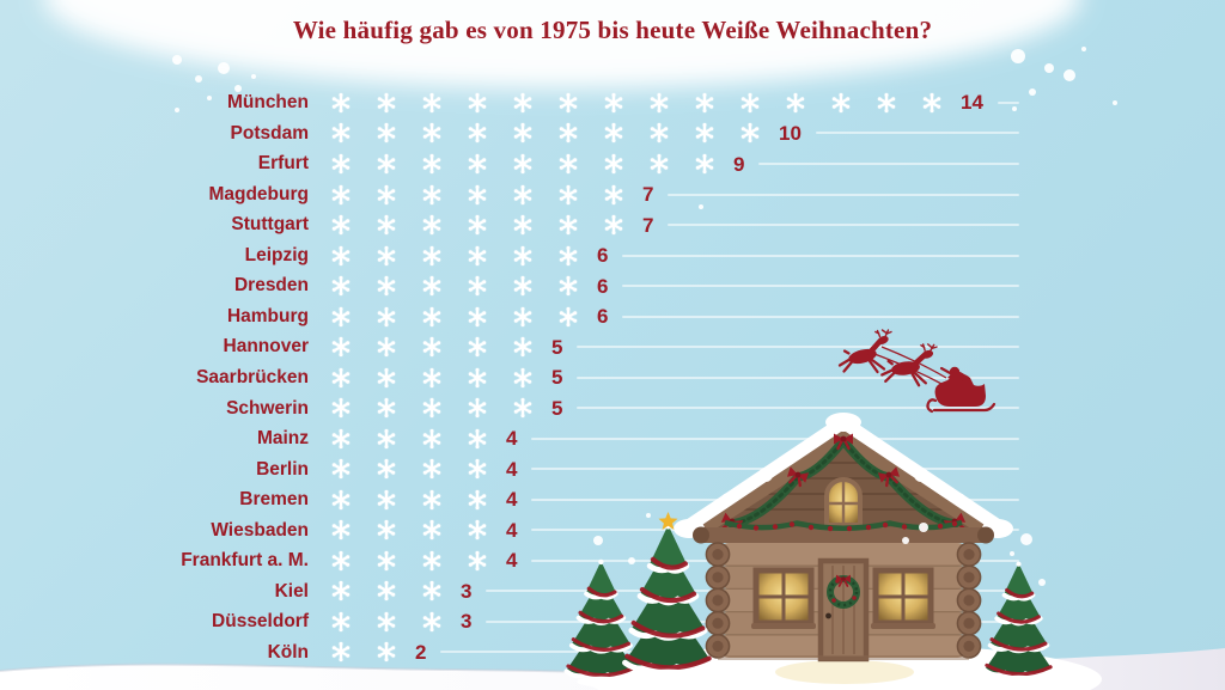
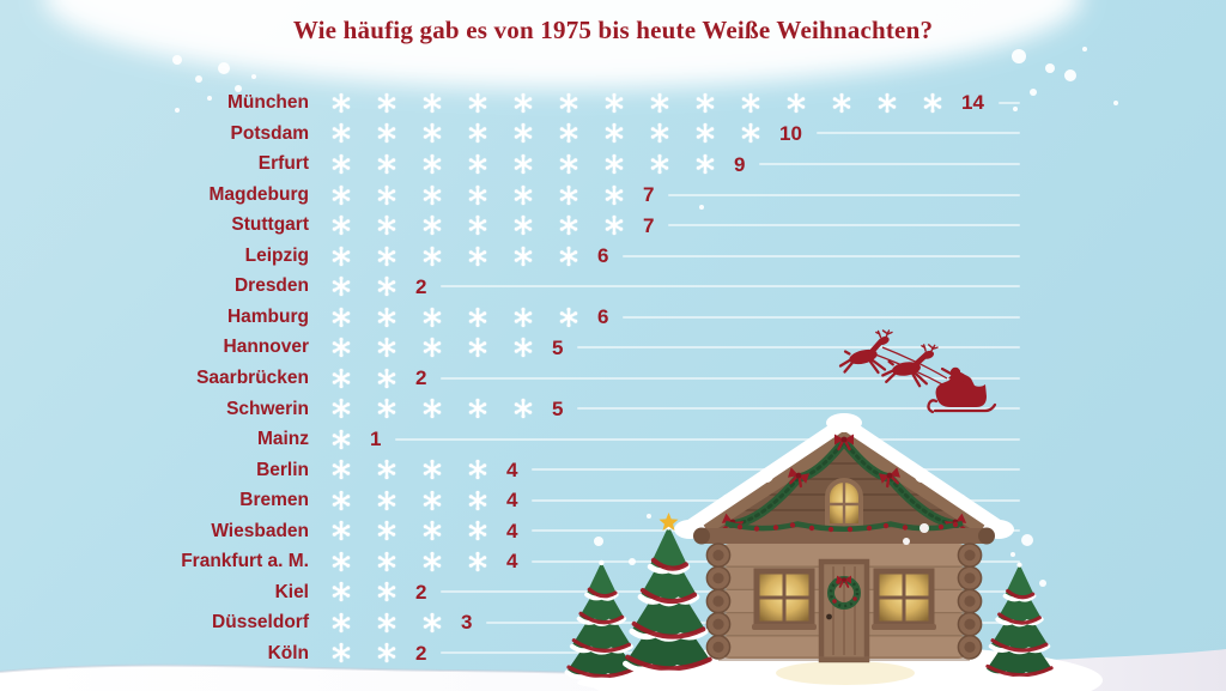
Dresden: 6 -> 2
Saarbrücken: 5 -> 2
Mainz: 4 -> 1
Kiel: 3 -> 2
